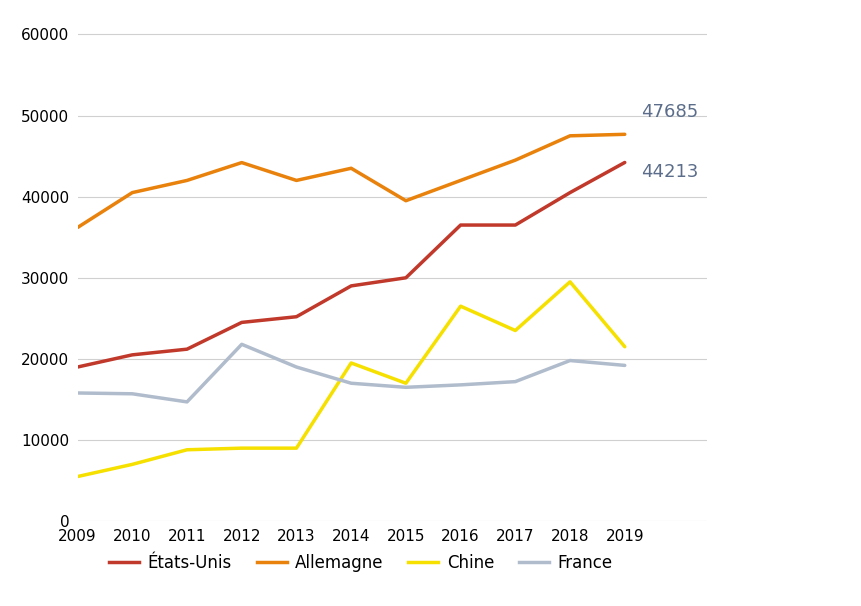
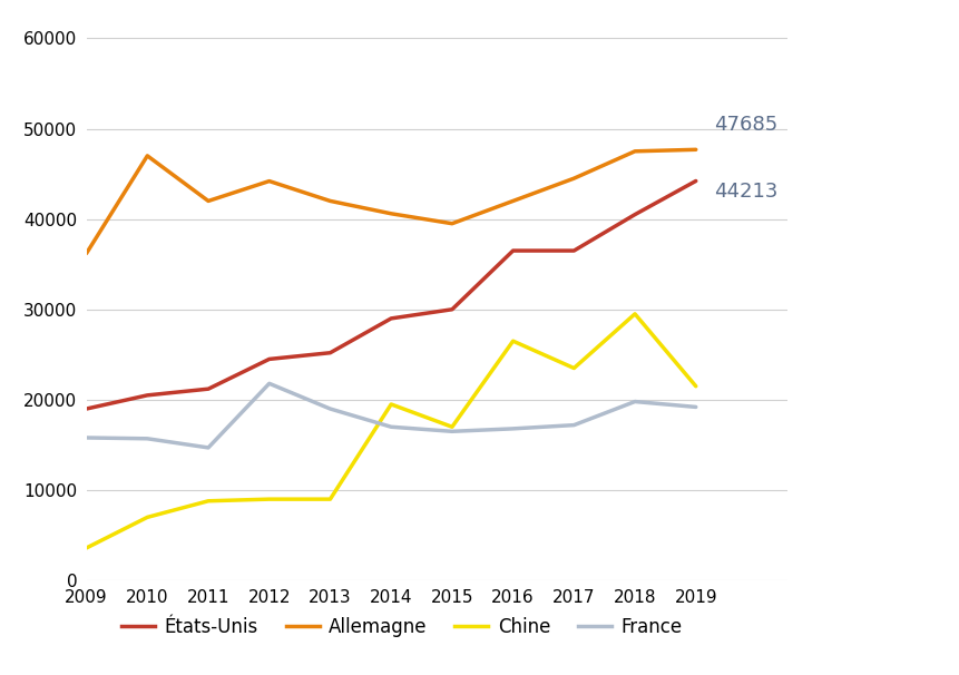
Chine/2009: 5500 -> 3600
Allemagne/2010: 40500 -> 47000
Allemagne/2014: 43500 -> 40600
